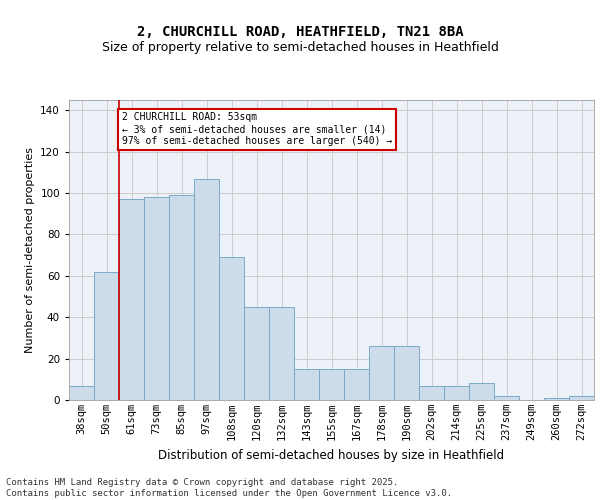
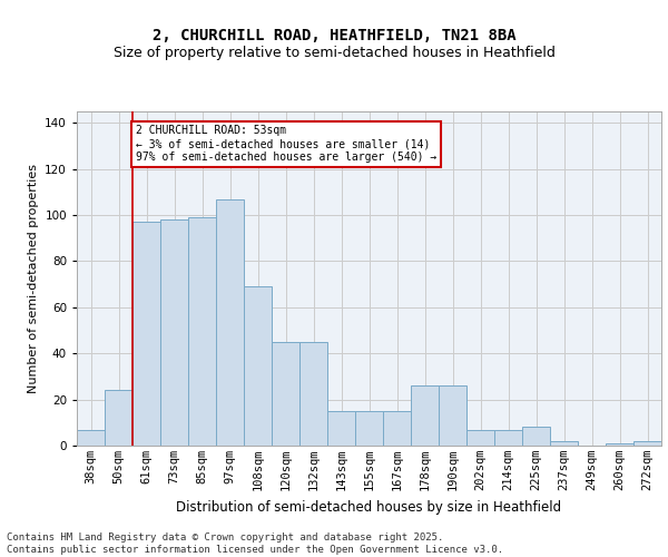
50sqm: 62 -> 24
